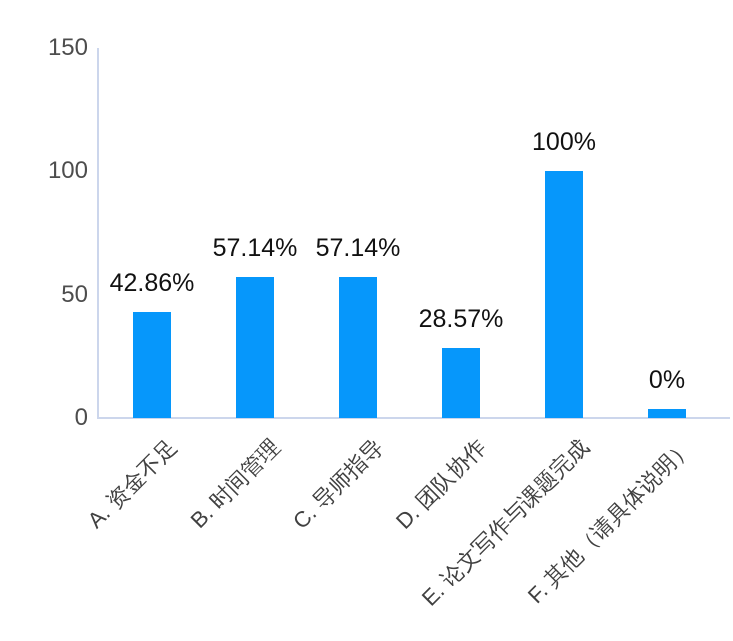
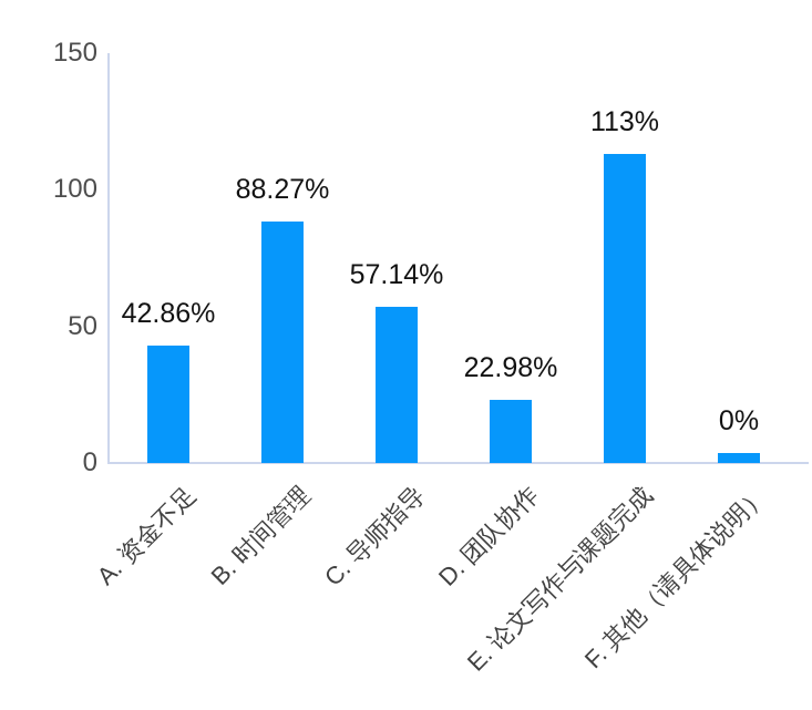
B. 时间管理: 57.14% -> 88.27%
D. 团队协作: 28.57% -> 22.98%
E. 论文写作与课题完成: 100% -> 113%
